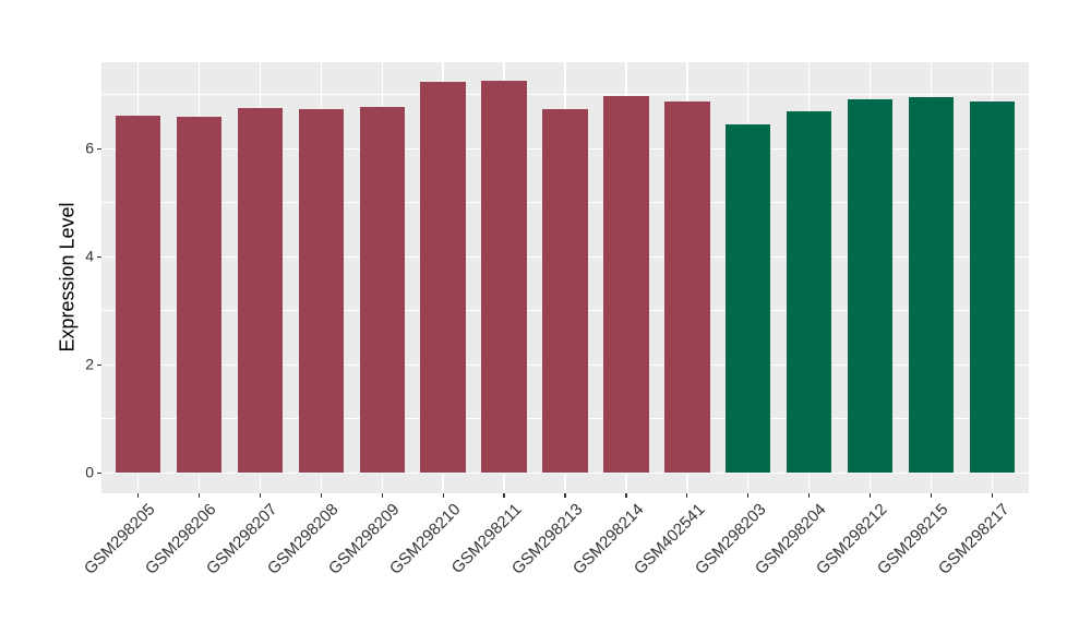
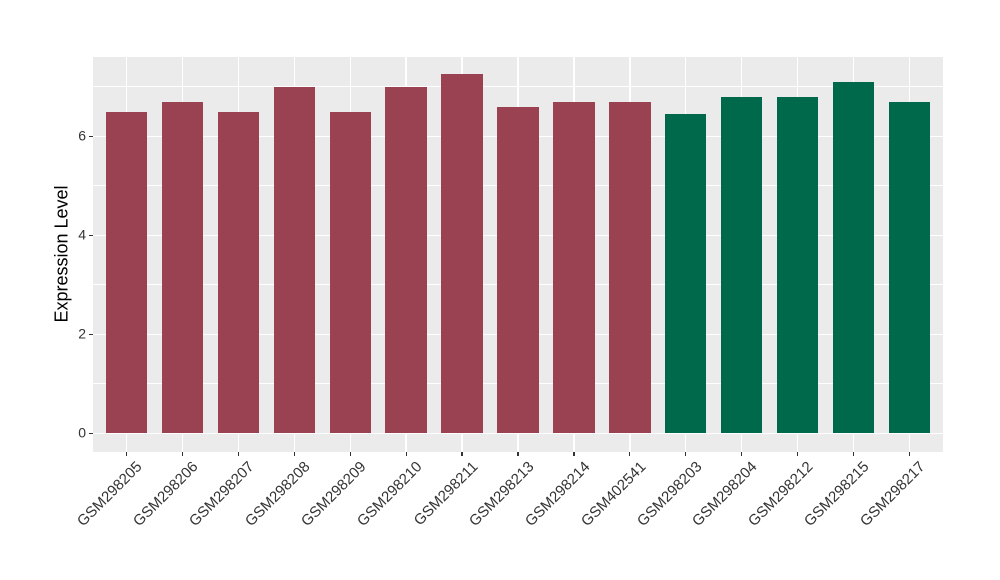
GSM298205: 6.6 -> 6.5
GSM298206: 6.6 -> 6.7
GSM298207: 6.8 -> 6.5
GSM298208: 6.7 -> 7.0
GSM298209: 6.8 -> 6.5
GSM298210: 7.2 -> 7.0
GSM298213: 6.7 -> 6.6
GSM298214: 7.0 -> 6.7
GSM402541: 6.9 -> 6.7
GSM298204: 6.7 -> 6.8
GSM298212: 6.9 -> 6.8
GSM298215: 7.0 -> 7.1
GSM298217: 6.9 -> 6.7
